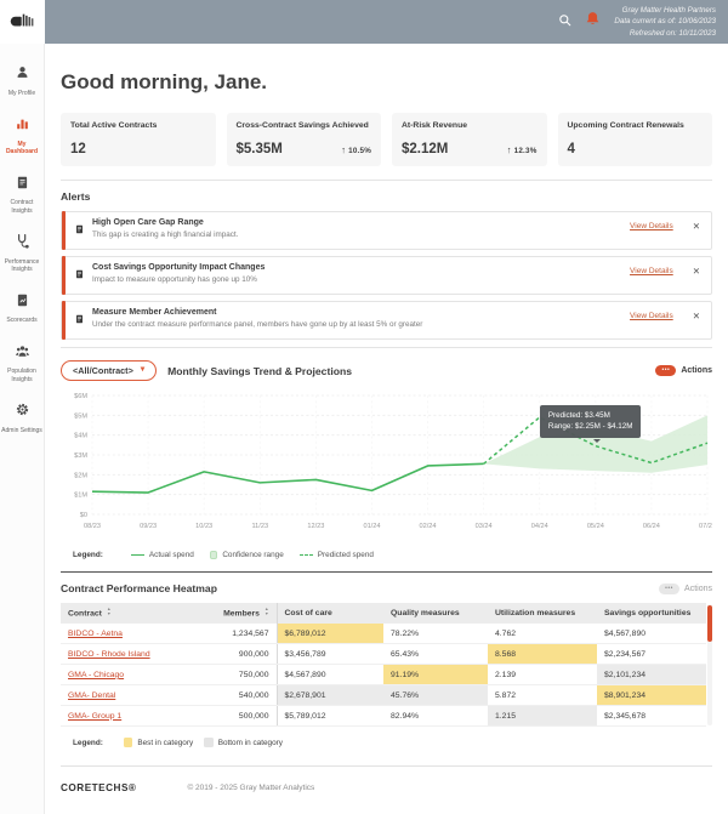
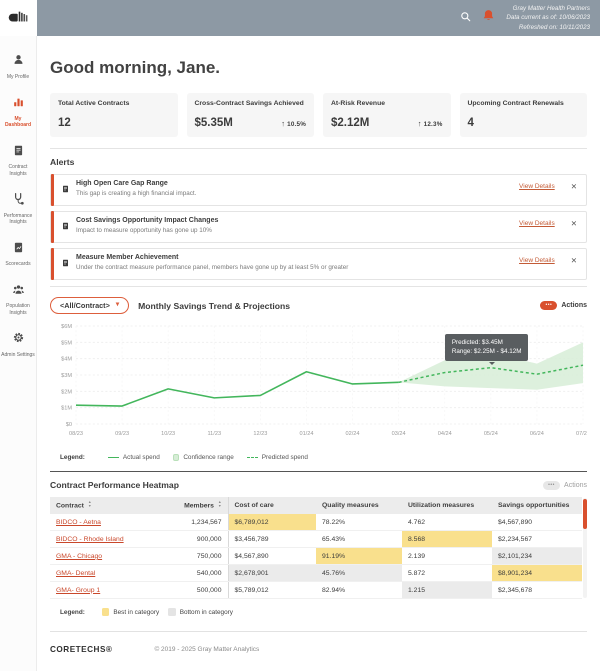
Actual spend/01/24: $1.2M -> $3.2M
Predicted spend/04/24: $4.9M -> $3.1M
Predicted spend/06/24: $2.6M -> $3.0M
